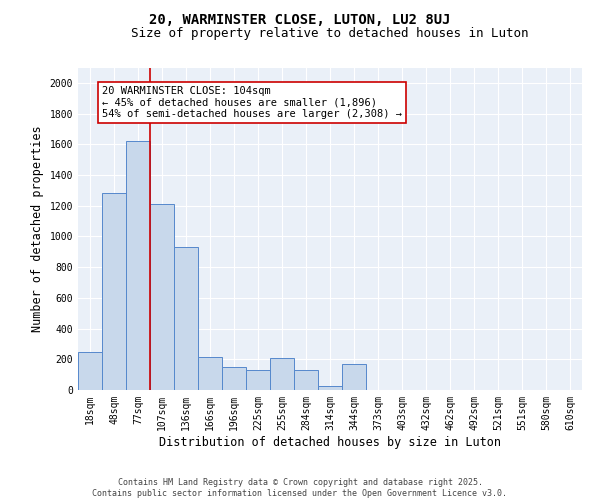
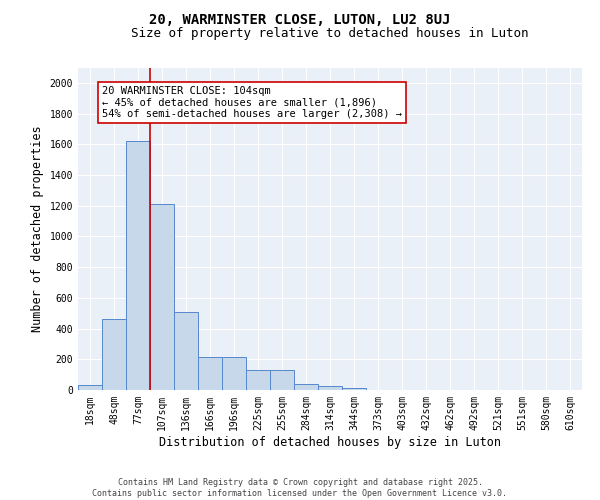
18sqm: 250 -> 30
48sqm: 1280 -> 460
136sqm: 930 -> 510
196sqm: 150 -> 220
255sqm: 210 -> 130
284sqm: 130 -> 40
344sqm: 170 -> 20
